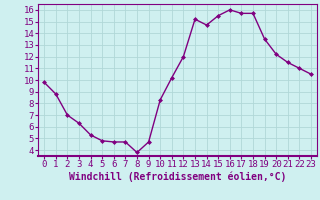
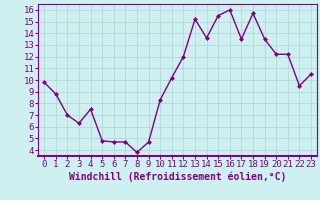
4: 5.3 -> 7.5
14: 14.7 -> 13.6
17: 15.7 -> 13.5
21: 11.5 -> 12.2
22: 11.0 -> 9.5
